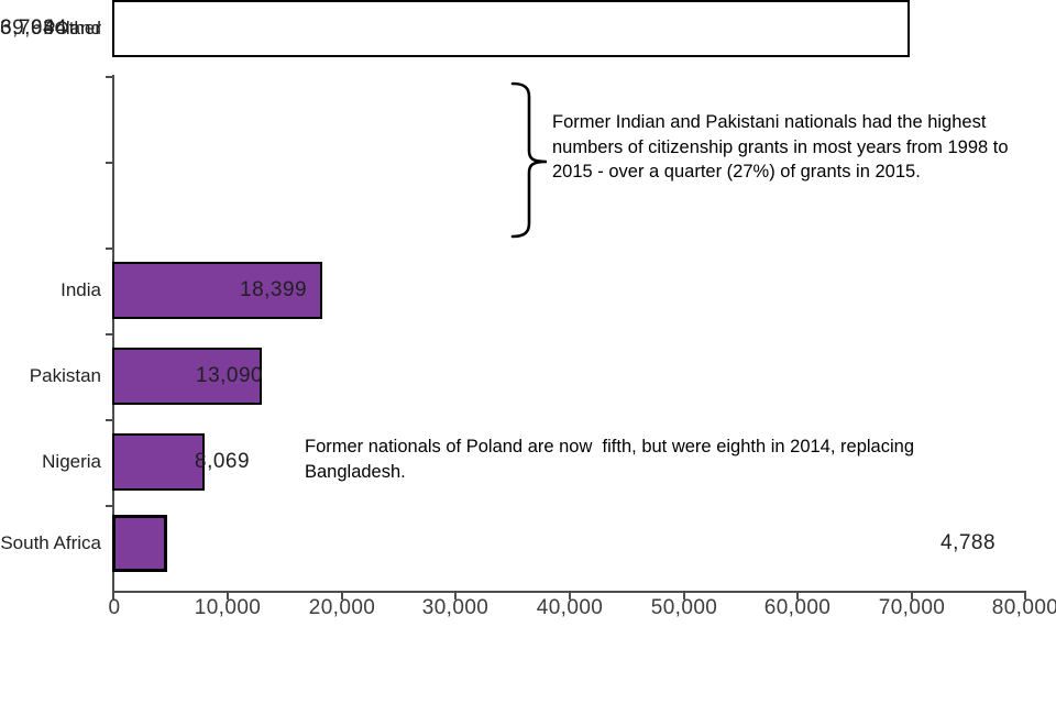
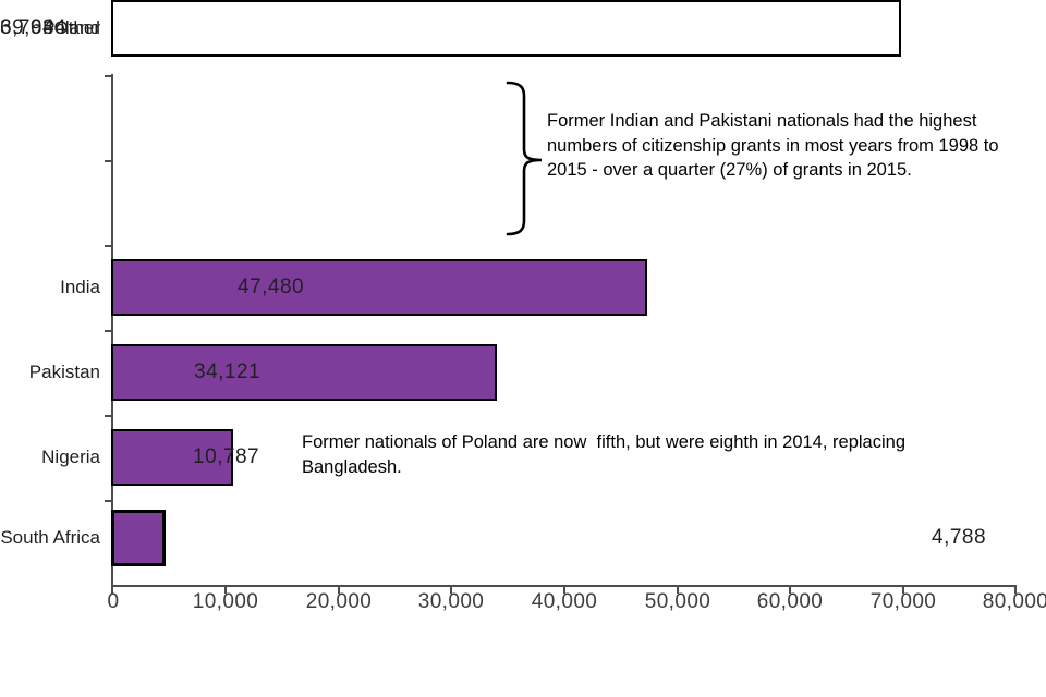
India: 18,399 -> 47,480
Pakistan: 13,090 -> 34,121
Nigeria: 8,069 -> 10,787
